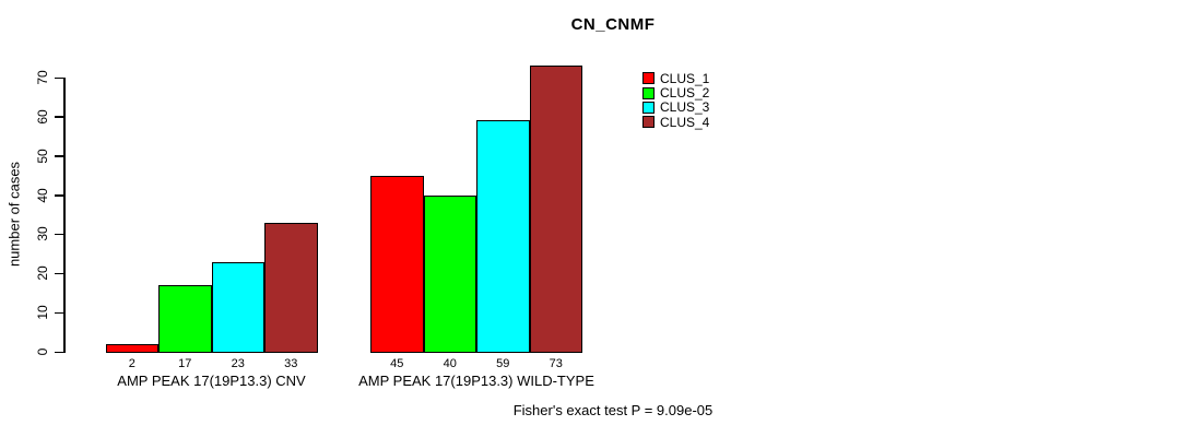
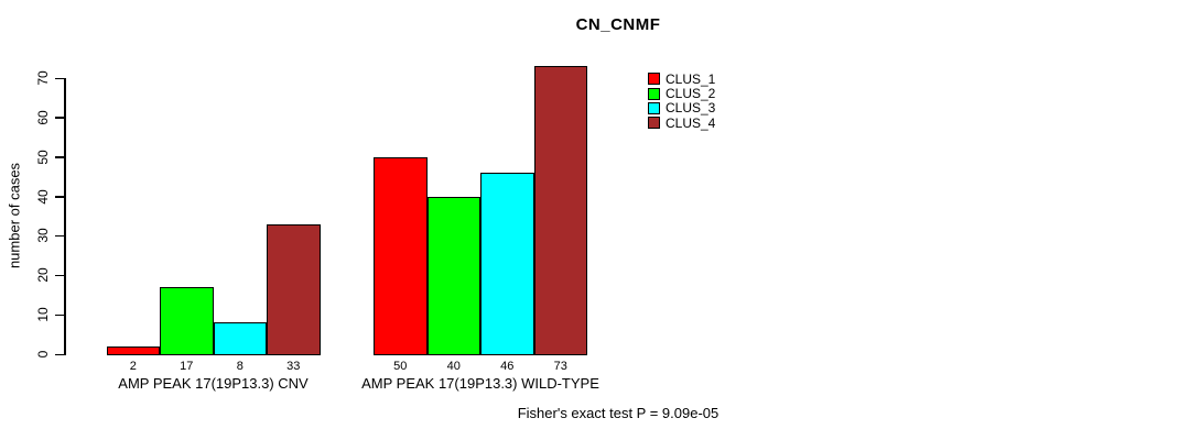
CLUS_3/AMP PEAK 17(19P13.3) CNV: 23 -> 8
CLUS_1/AMP PEAK 17(19P13.3) WILD-TYPE: 45 -> 50
CLUS_3/AMP PEAK 17(19P13.3) WILD-TYPE: 59 -> 46
